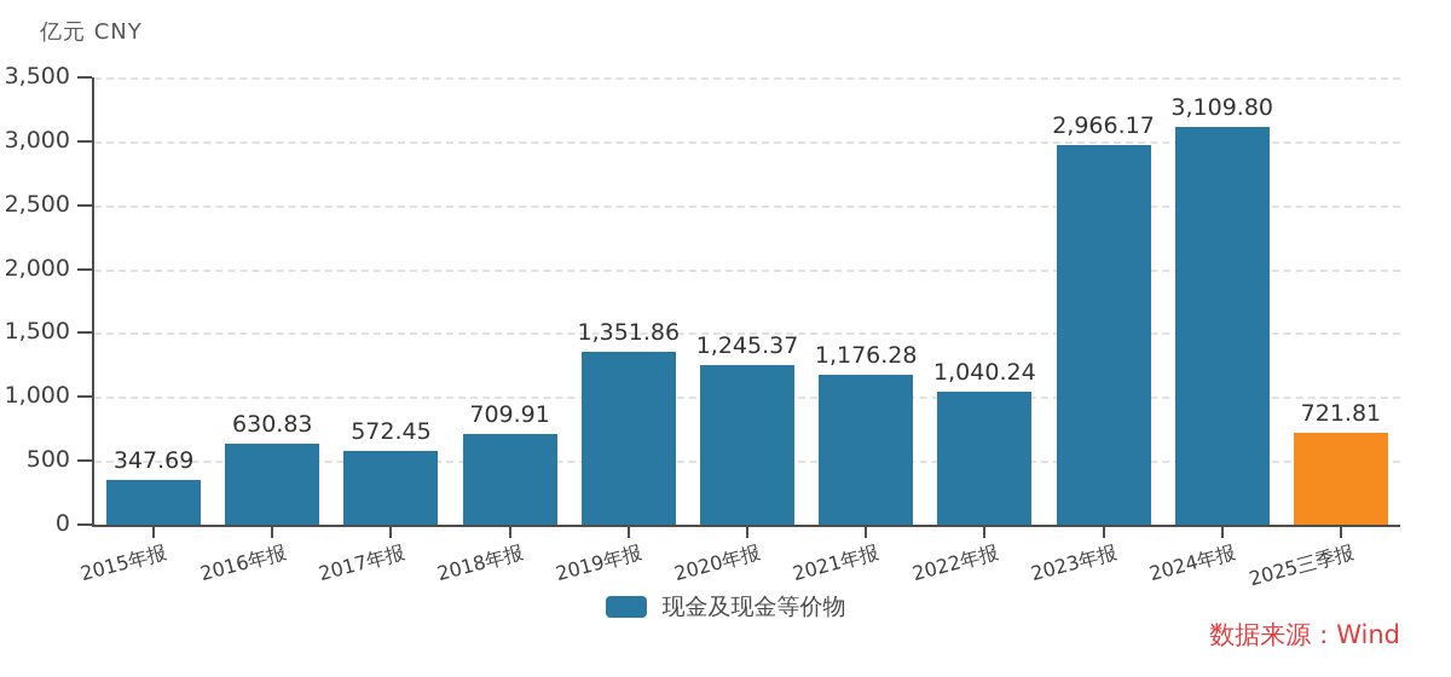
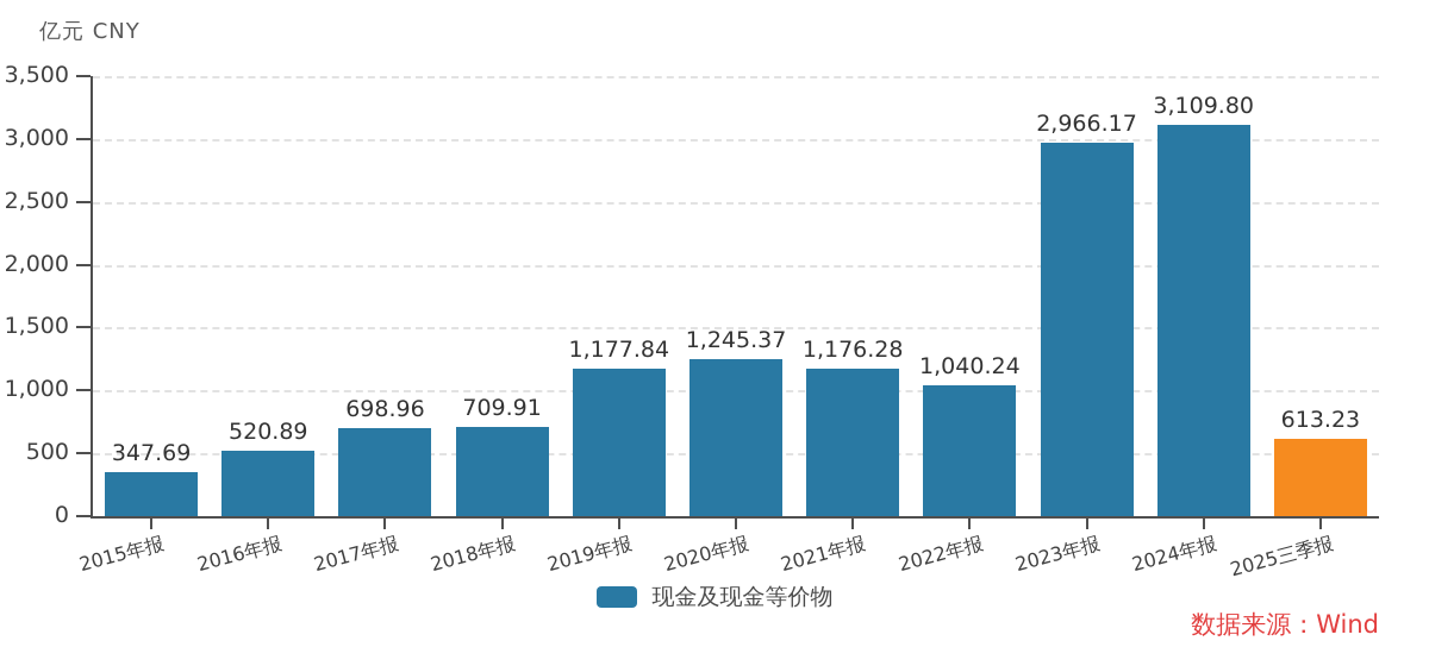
2016年报: 630.83 -> 520.89
2017年报: 572.45 -> 698.96
2019年报: 1,351.86 -> 1,177.84
2025三季报: 721.81 -> 613.23
